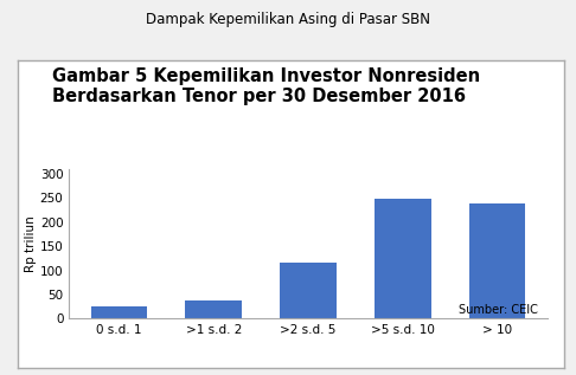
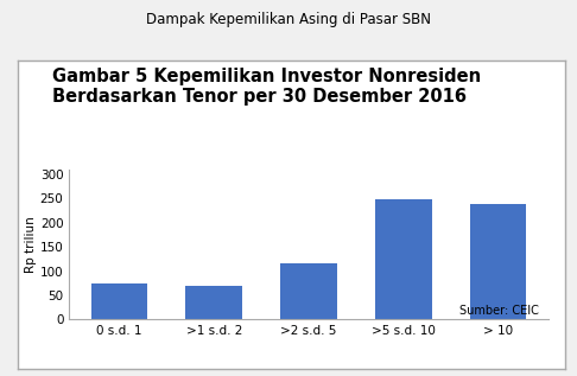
0 s.d. 1: 25 -> 75
>1 s.d. 2: 37 -> 70
